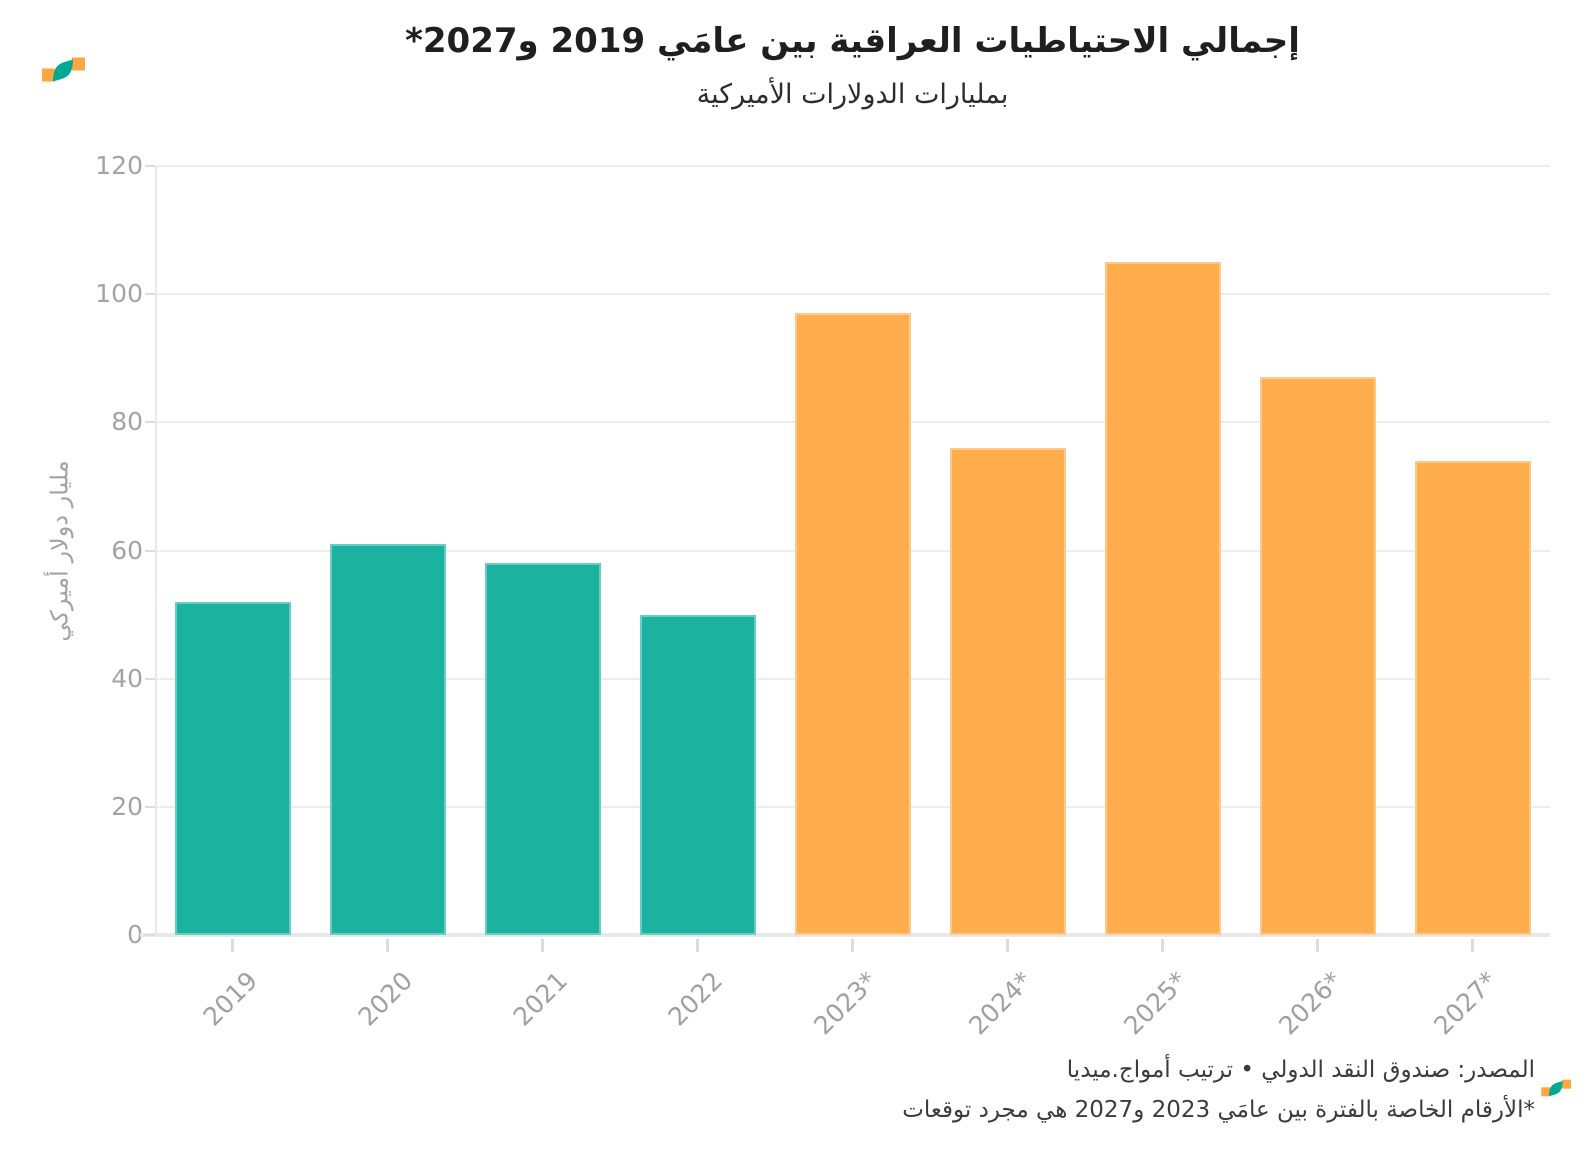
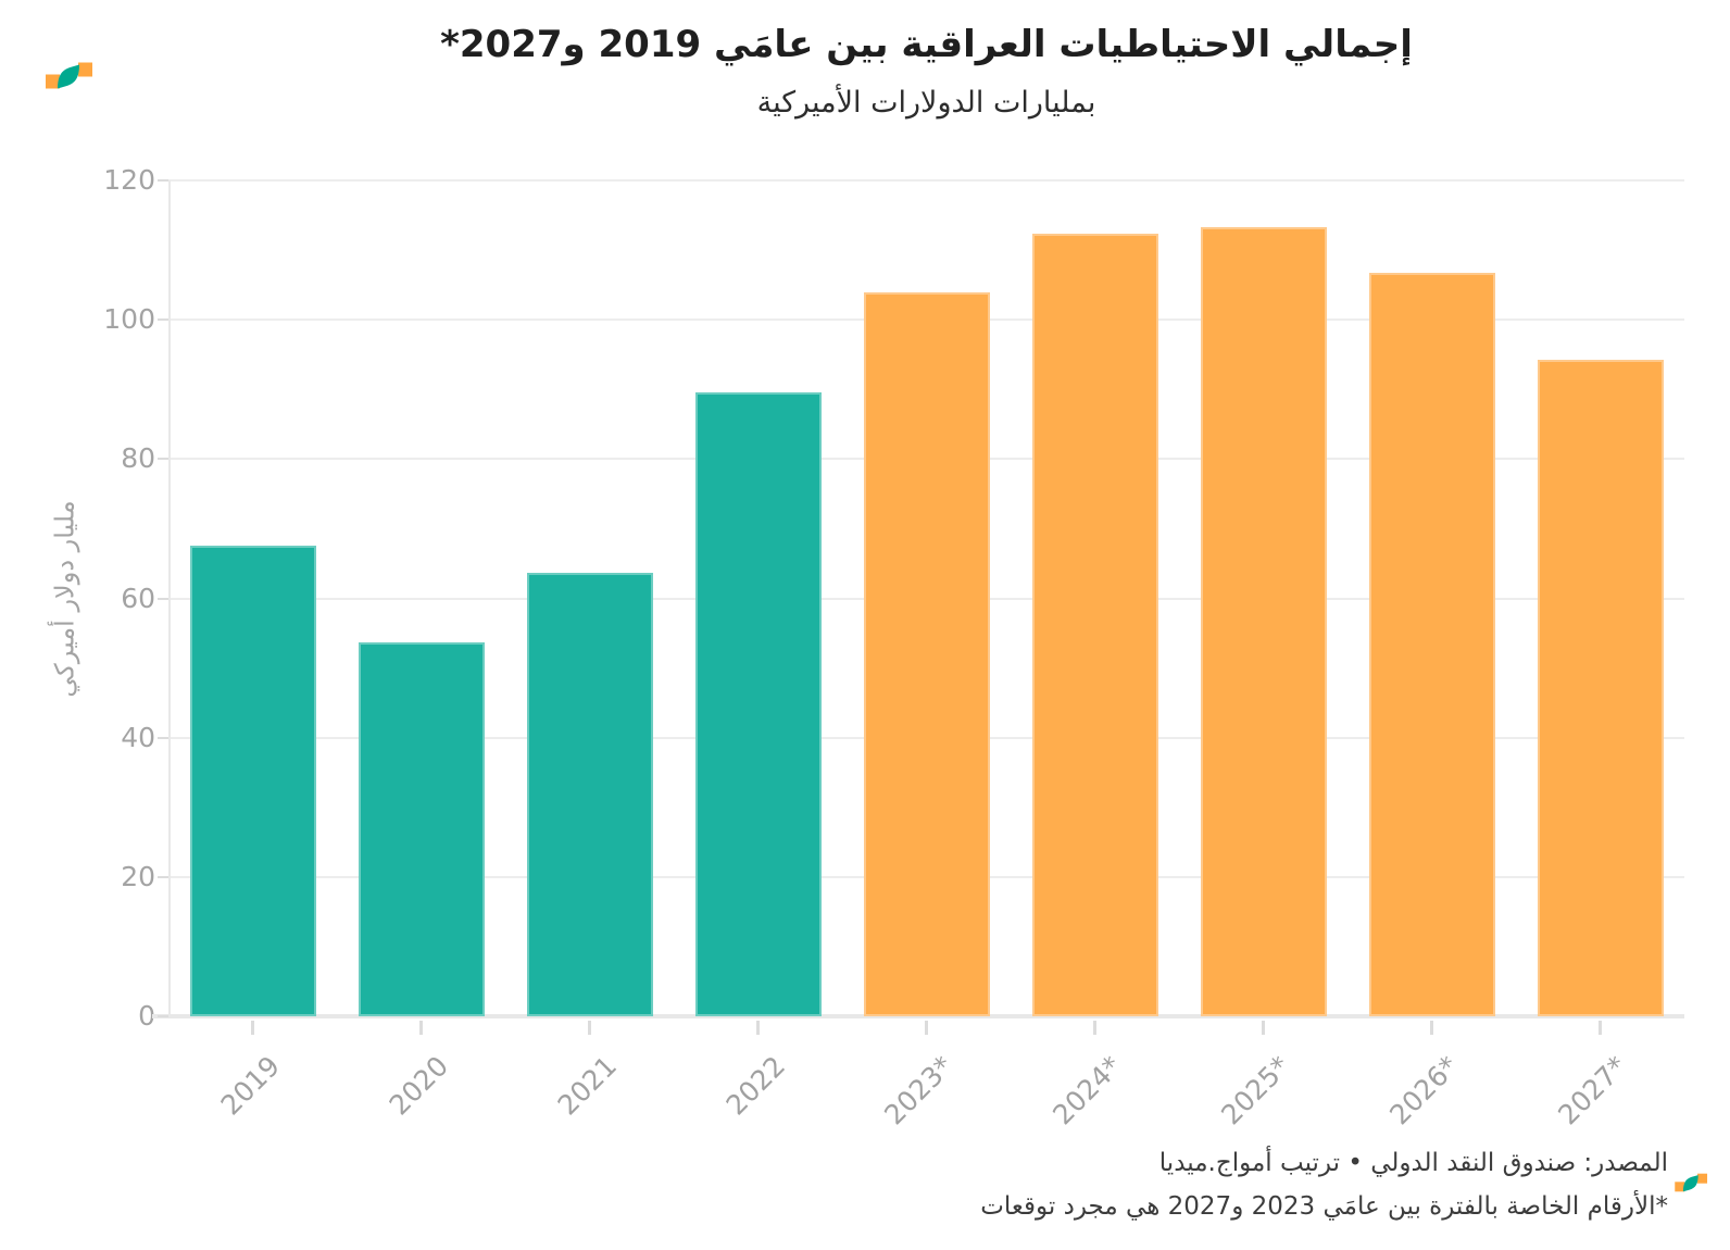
2019: 52 -> 68
2020: 61 -> 54
2021: 58 -> 64
2022: 50 -> 90
2023*: 97 -> 104
2024*: 76 -> 112
2025*: 105 -> 113
2026*: 87 -> 107
2027*: 74 -> 94
